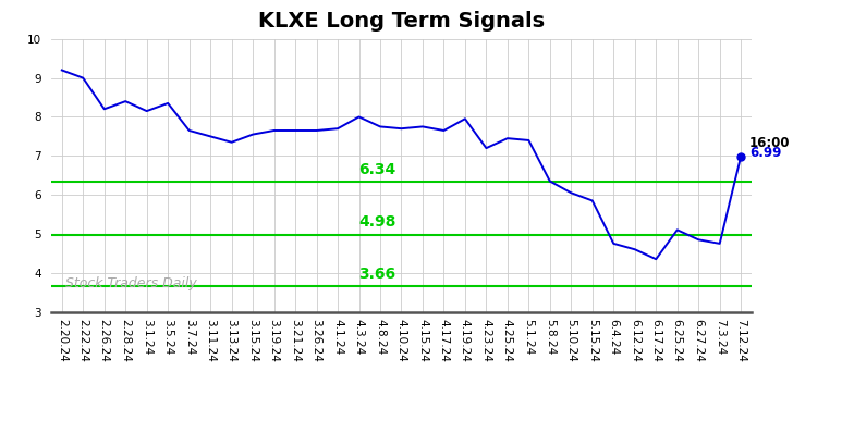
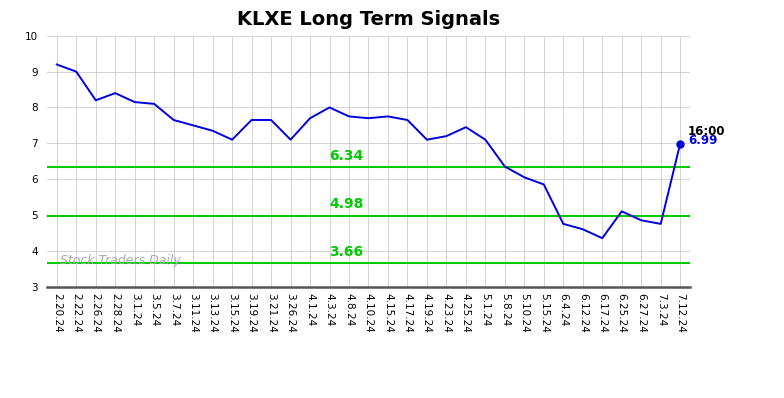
3.5.24: 8.35 -> 8.10
3.15.24: 7.55 -> 7.10
3.26.24: 7.65 -> 7.10
4.19.24: 7.95 -> 7.10
5.1.24: 7.40 -> 7.10
